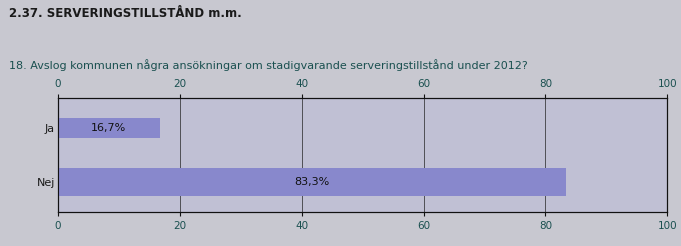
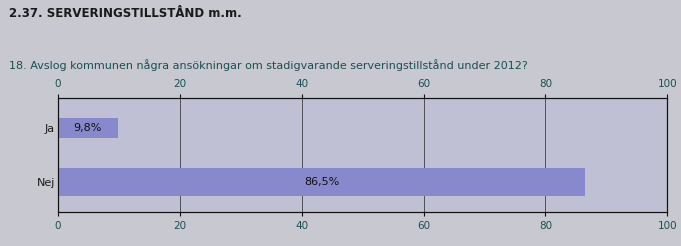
Ja: 16,7% -> 9,8%
Nej: 83,3% -> 86,5%
